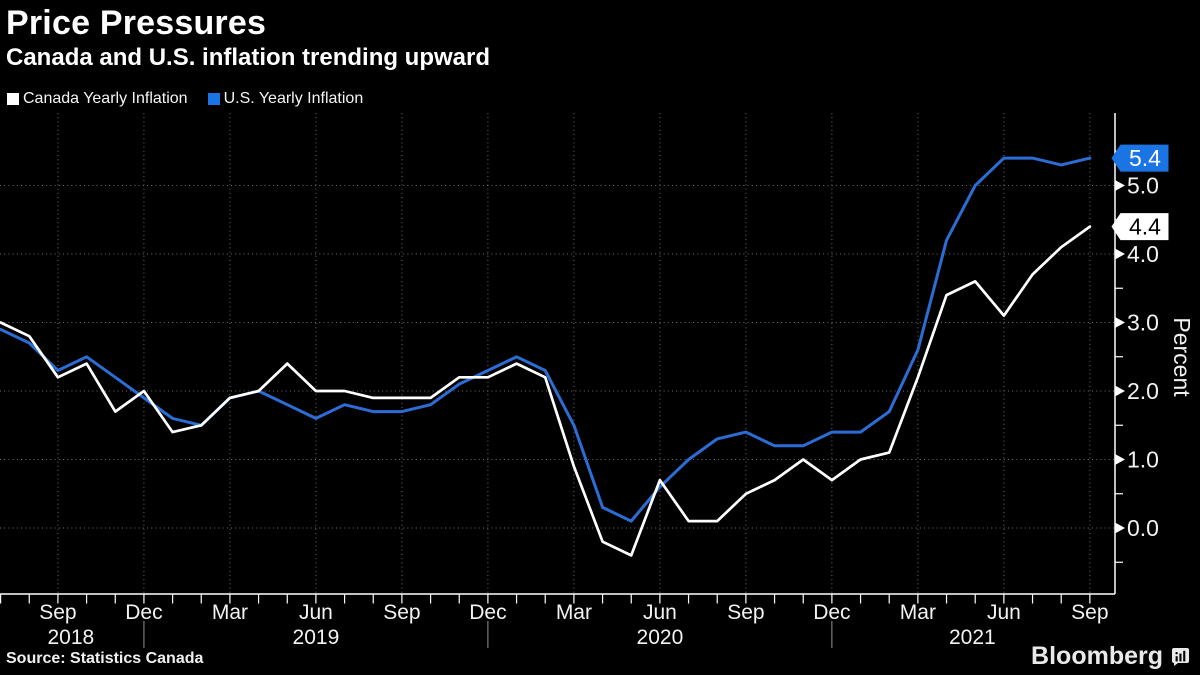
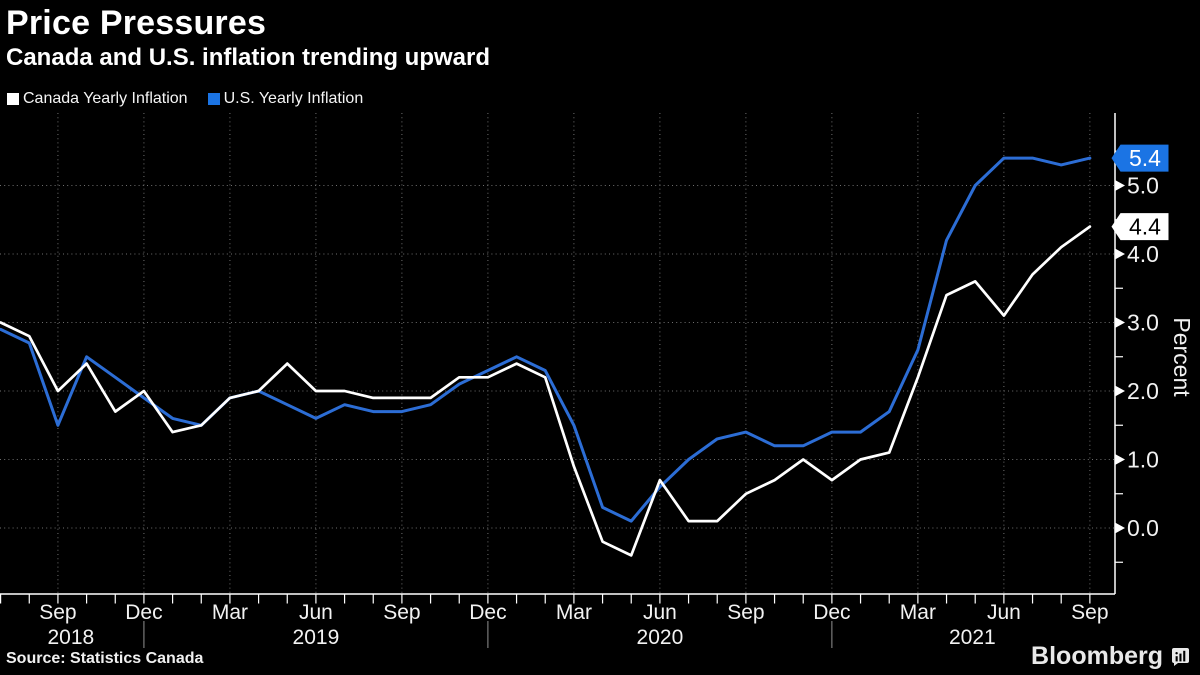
Canada Yearly Inflation/Sep 2018: 2.2 -> 2.0
U.S. Yearly Inflation/Sep 2018: 2.3 -> 1.5
